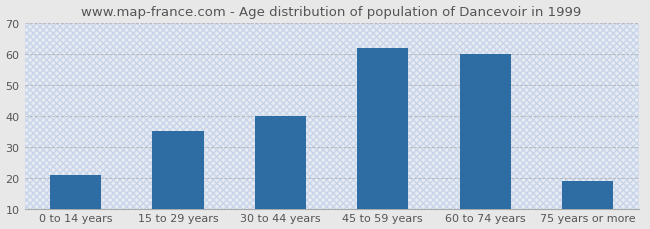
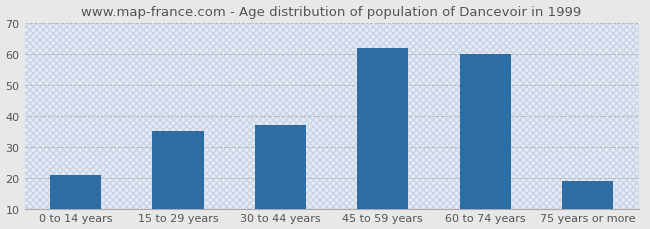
30 to 44 years: 40 -> 37
